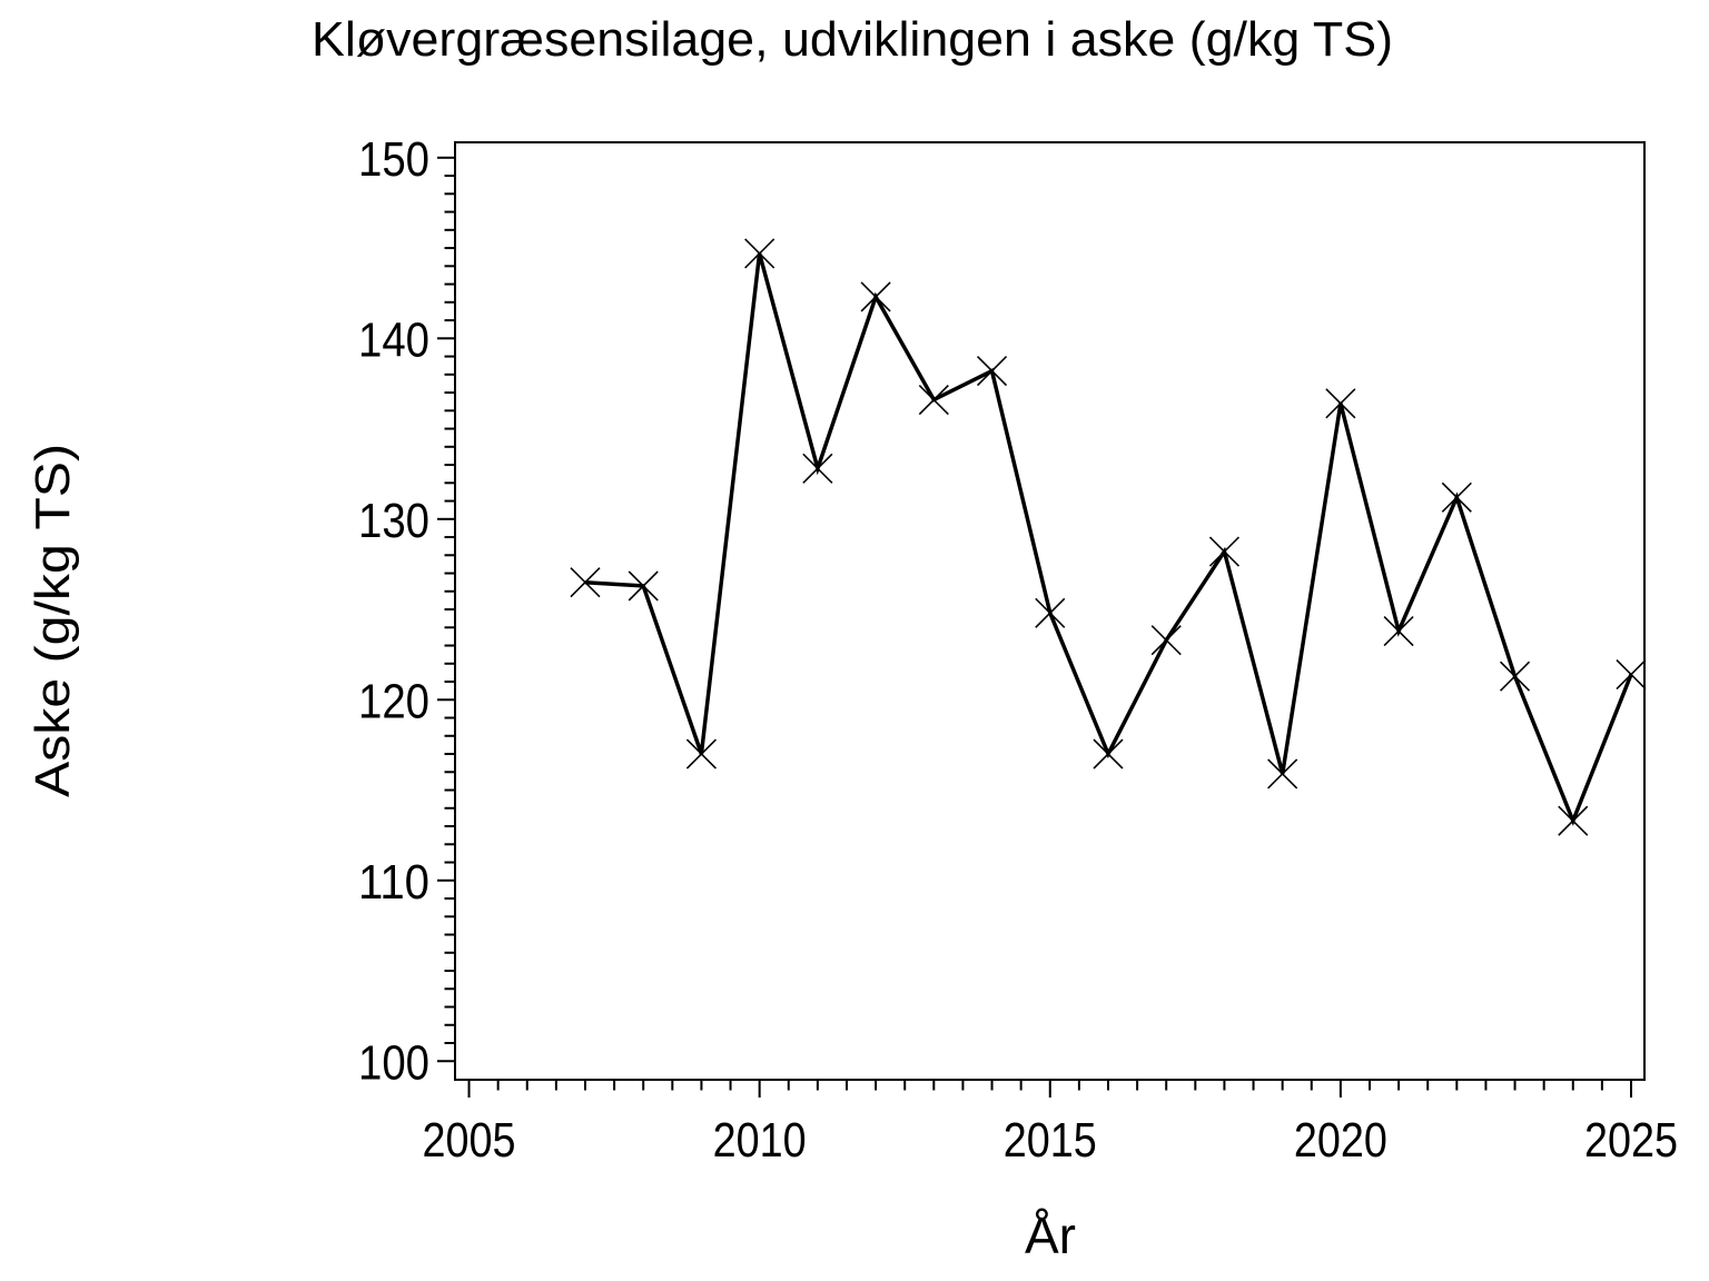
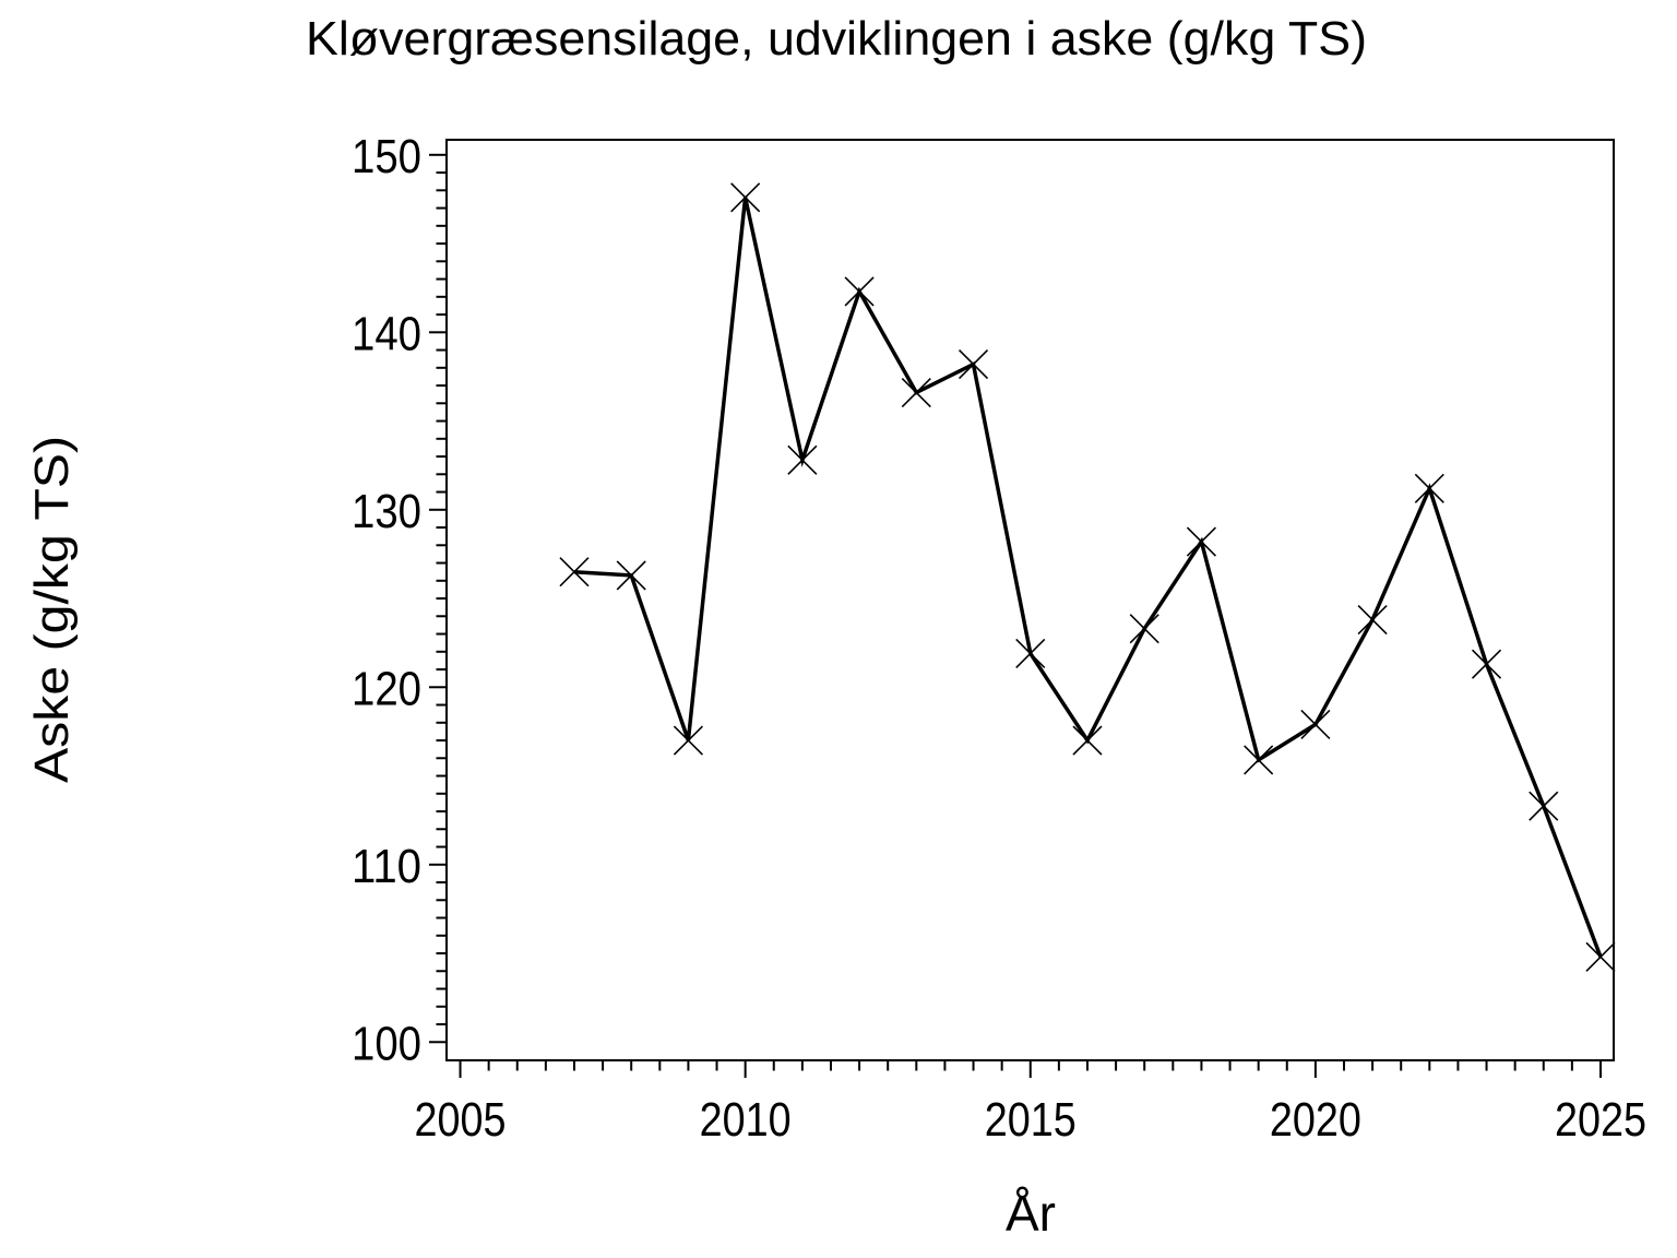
2010: 144.7 -> 147.6
2015: 124.8 -> 121.9
2020: 136.4 -> 117.9
2025: 121.4 -> 104.8
